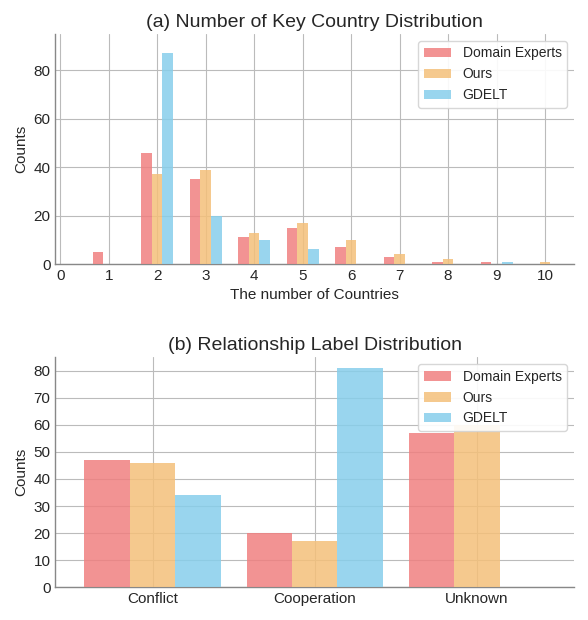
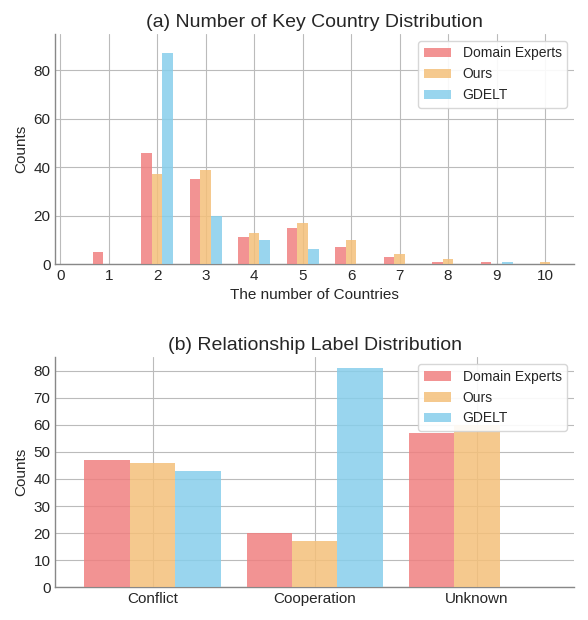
(b) Relationship Label Distribution/GDELT/Conflict: 34 -> 43
